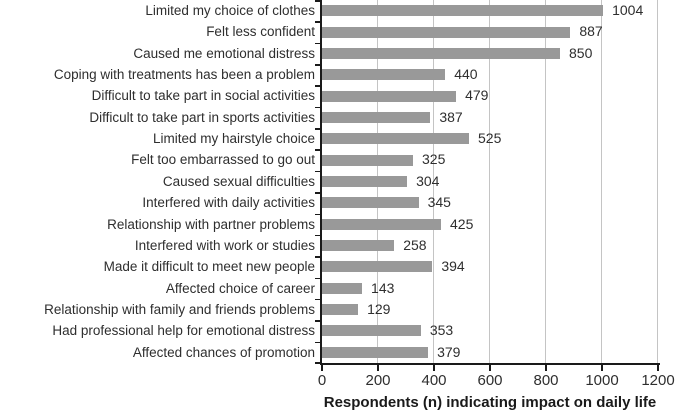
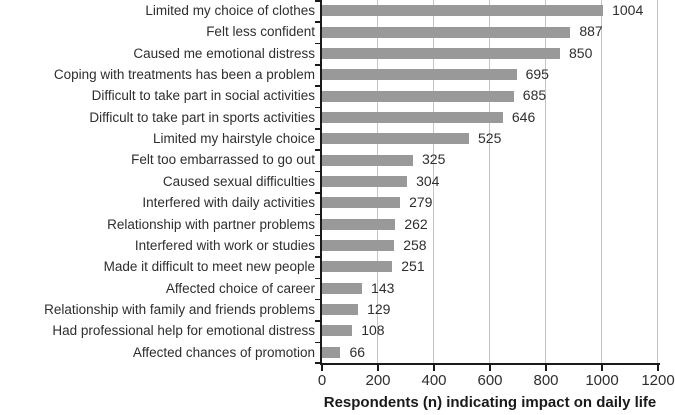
Coping with treatments has been a problem: 440 -> 695
Difficult to take part in social activities: 479 -> 685
Difficult to take part in sports activities: 387 -> 646
Interfered with daily activities: 345 -> 279
Relationship with partner problems: 425 -> 262
Made it difficult to meet new people: 394 -> 251
Had professional help for emotional distress: 353 -> 108
Affected chances of promotion: 379 -> 66
